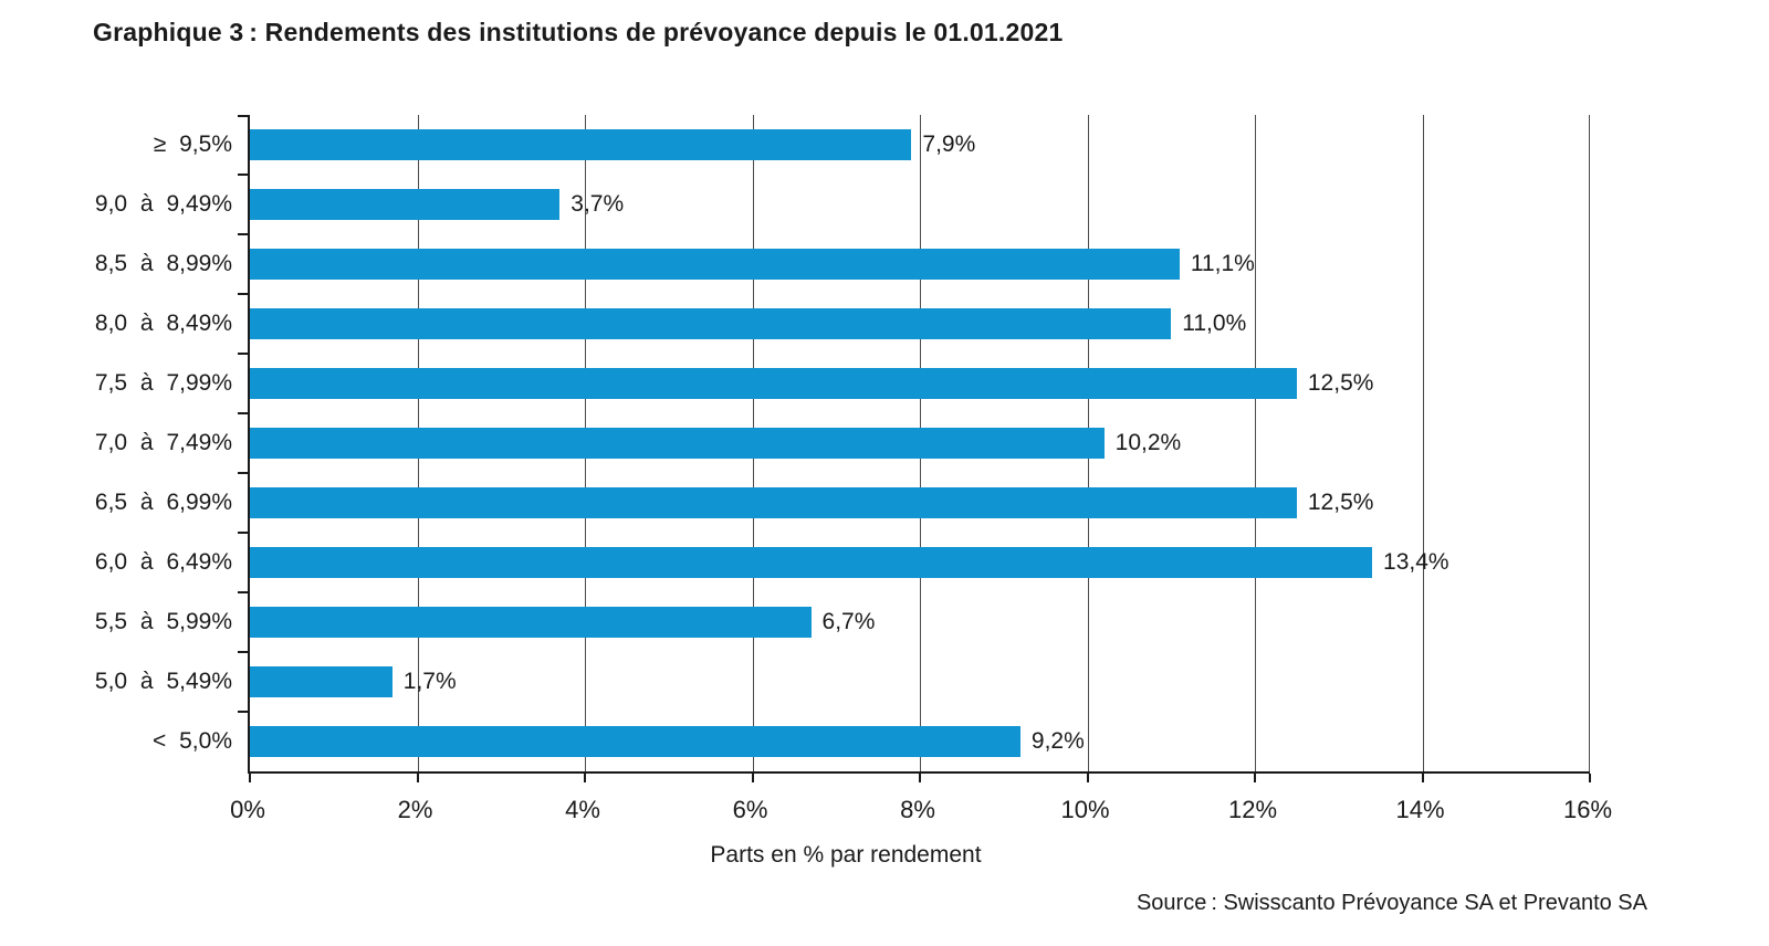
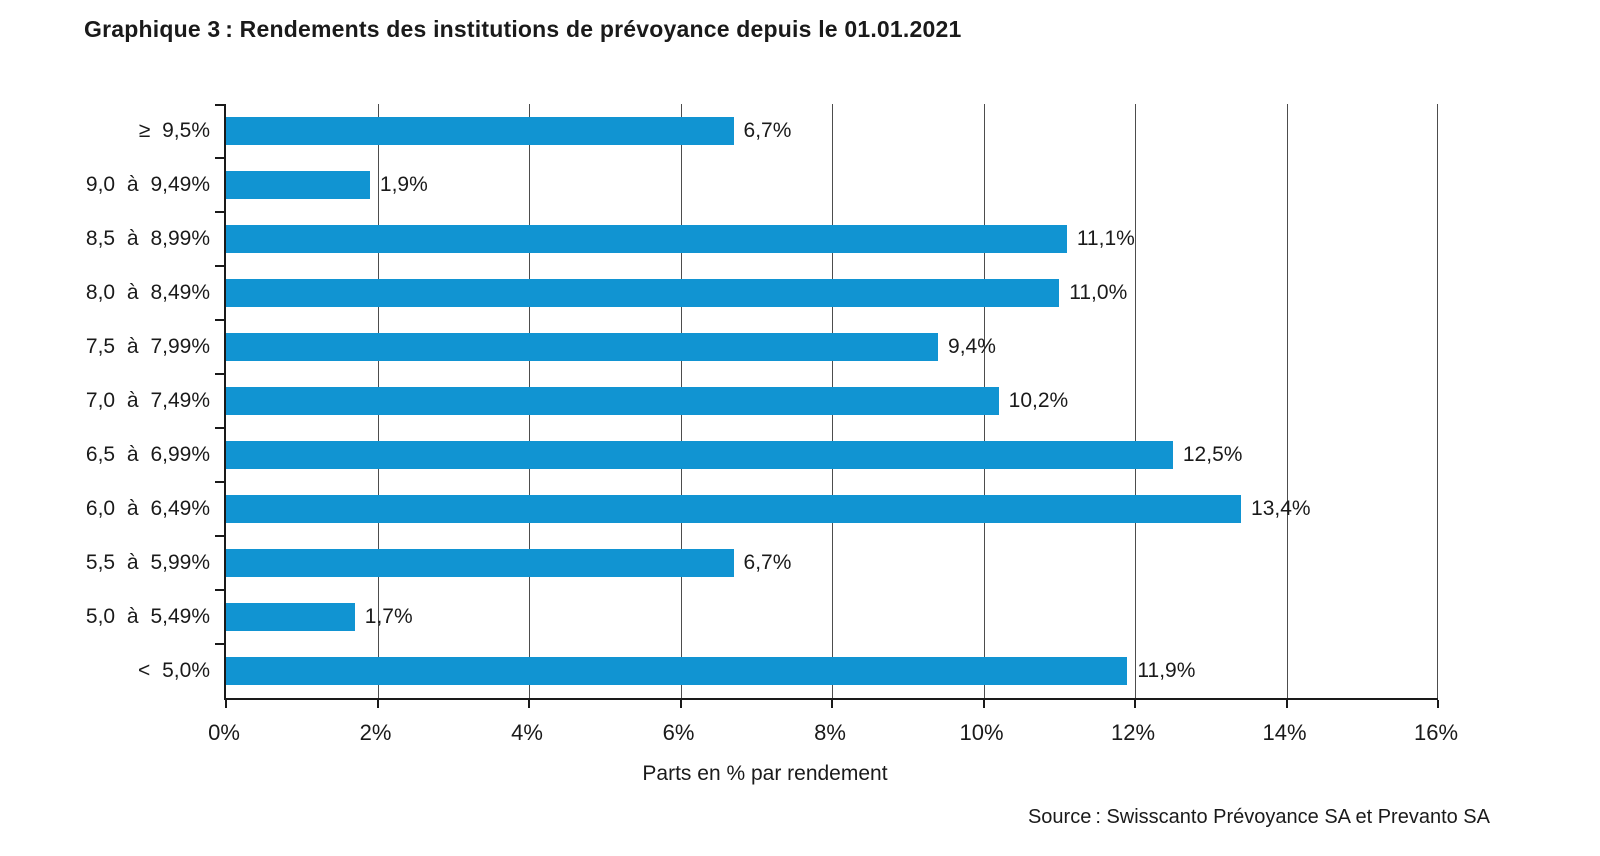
≥ 9,5%: 7,9% -> 6,7%
9,0 à 9,49%: 3,7% -> 1,9%
7,5 à 7,99%: 12,5% -> 9,4%
< 5,0%: 9,2% -> 11,9%
